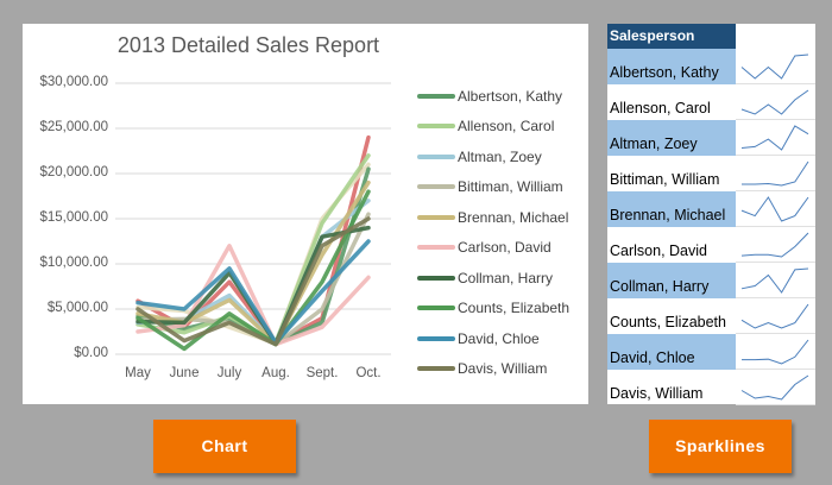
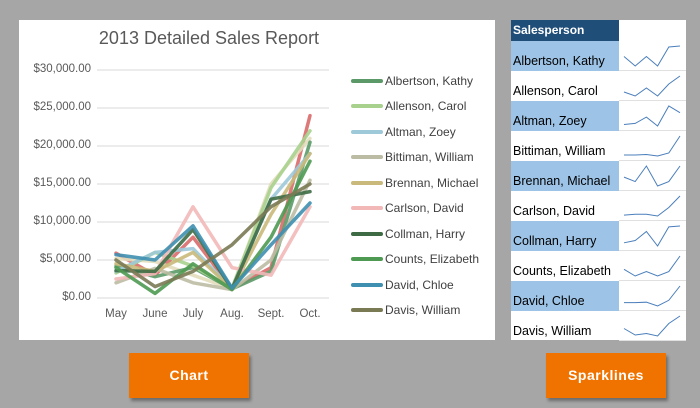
Bittiman, William/May: $4000 -> $2000
Allenson, Carol/June: $2000 -> $6000
Altman, Zoey/June: $4000 -> $6000
Bittiman, William/July: $4000 -> $2000
Carlson, David/Aug.: $1000 -> $4000
Davis, William/Aug.: $1000 -> $7000
Altman, Zoey/Oct.: $17000 -> $19000
Carlson, David/Oct.: $8000 -> $12000
